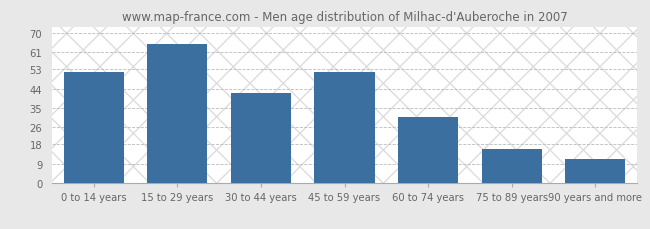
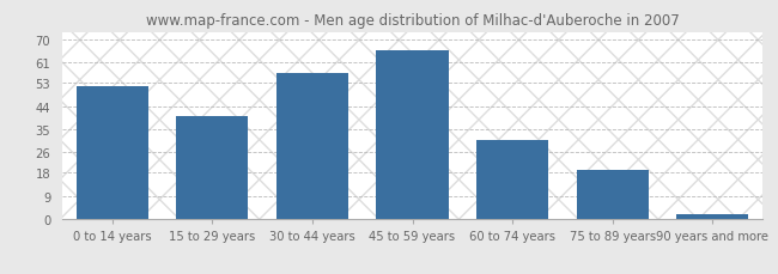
15 to 29 years: 65 -> 40
30 to 44 years: 42 -> 57
45 to 59 years: 52 -> 66
75 to 89 years: 16 -> 19
90 years and more: 11 -> 2
